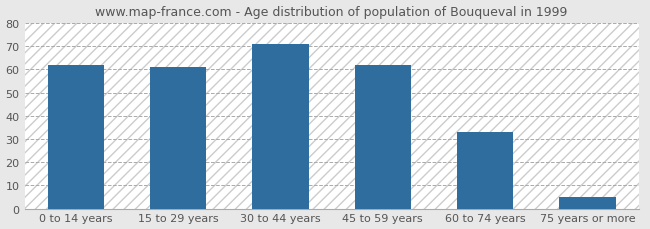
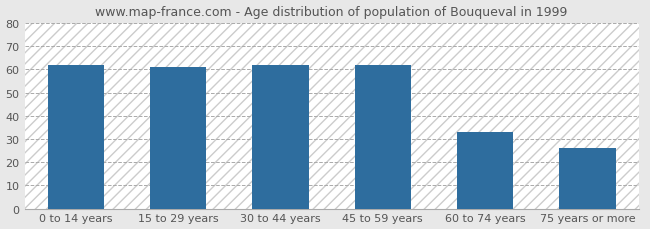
30 to 44 years: 71 -> 62
75 years or more: 5 -> 26
